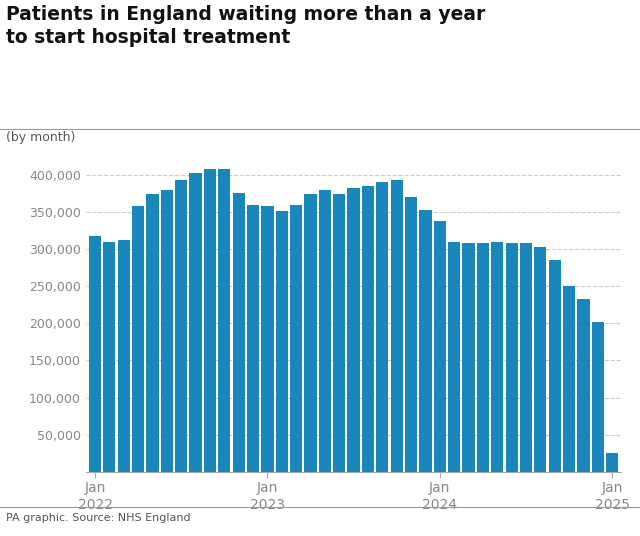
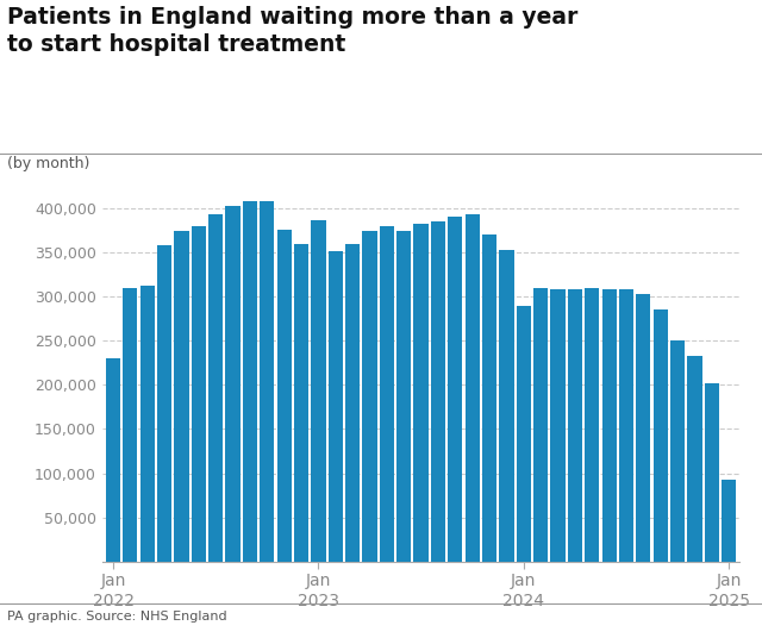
Jan 2022: 318,000 -> 230,000
Jan 2023: 358,000 -> 386,000
Jan 2024: 338,000 -> 290,000
Jan 2025: 25,000 -> 92,000
